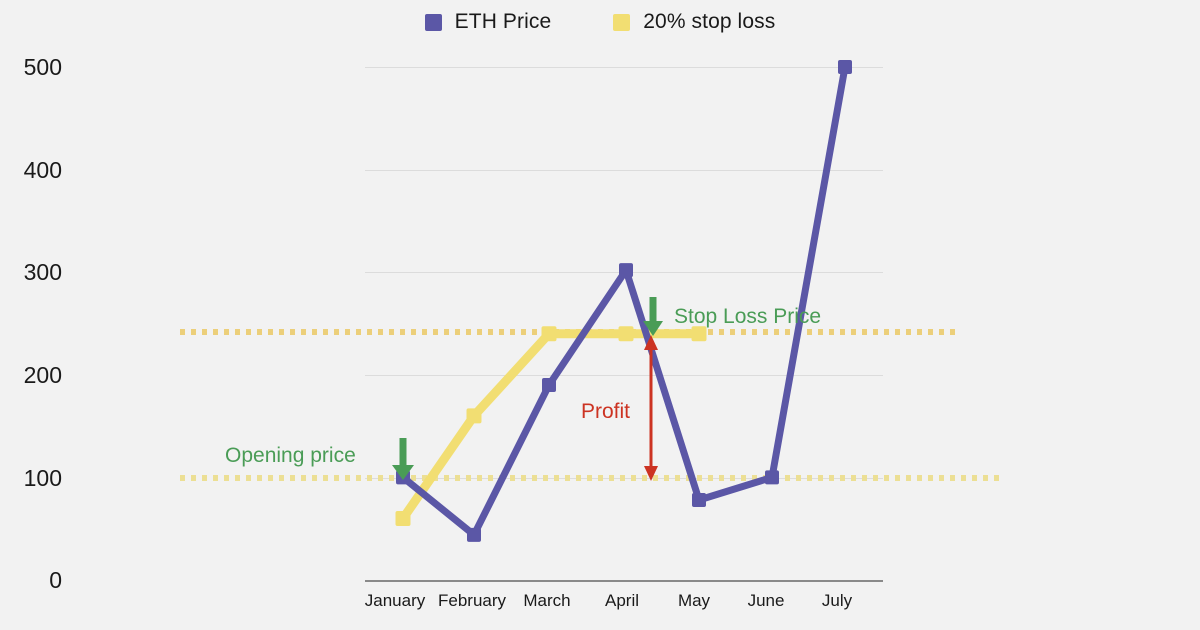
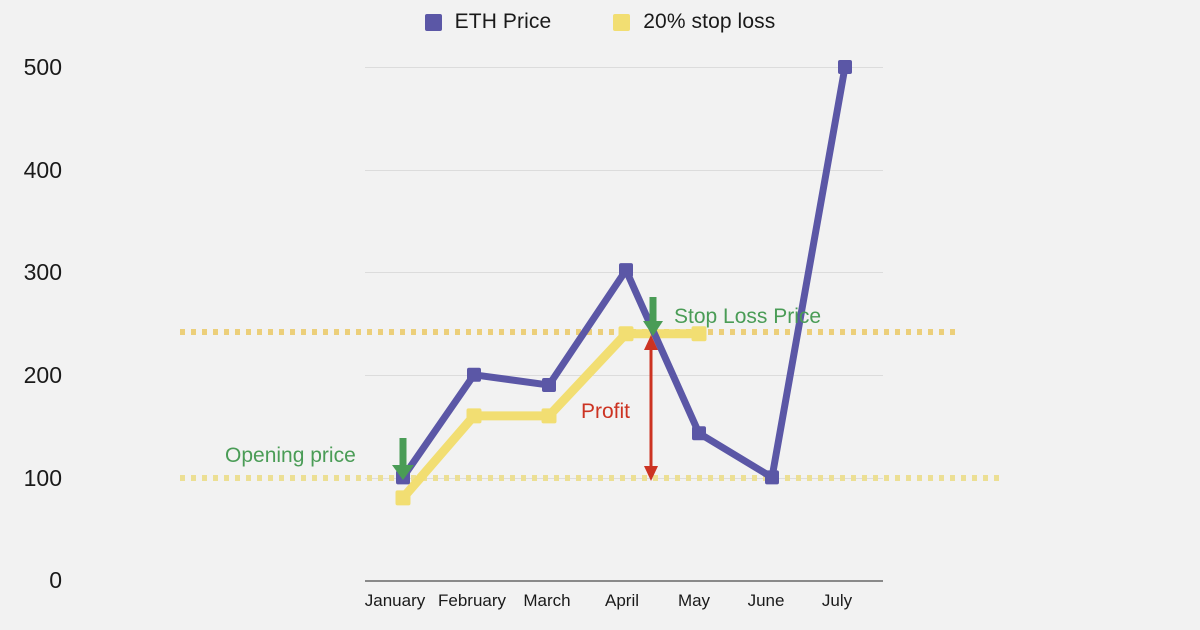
20% stop loss/January: 60 -> 80
ETH Price/February: 44 -> 200
20% stop loss/March: 240 -> 160
ETH Price/May: 78 -> 143
